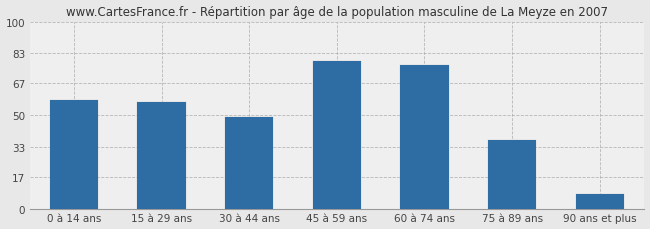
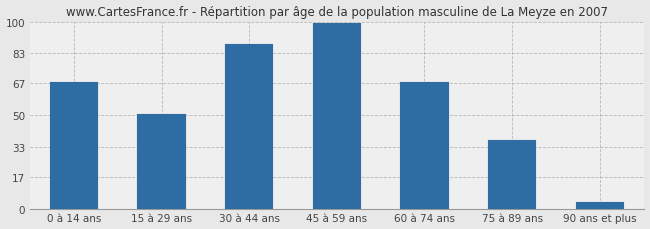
0 à 14 ans: 58 -> 68
15 à 29 ans: 57 -> 51
30 à 44 ans: 49 -> 88
45 à 59 ans: 79 -> 99
60 à 74 ans: 77 -> 68
90 ans et plus: 8 -> 4
